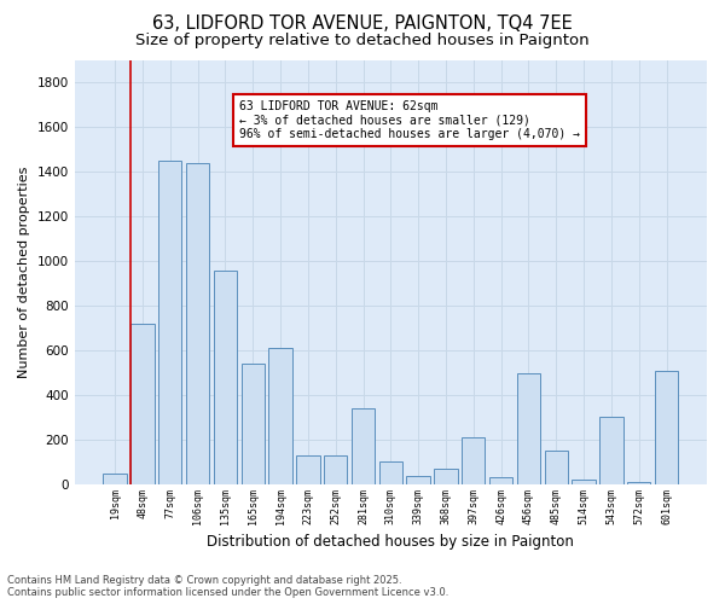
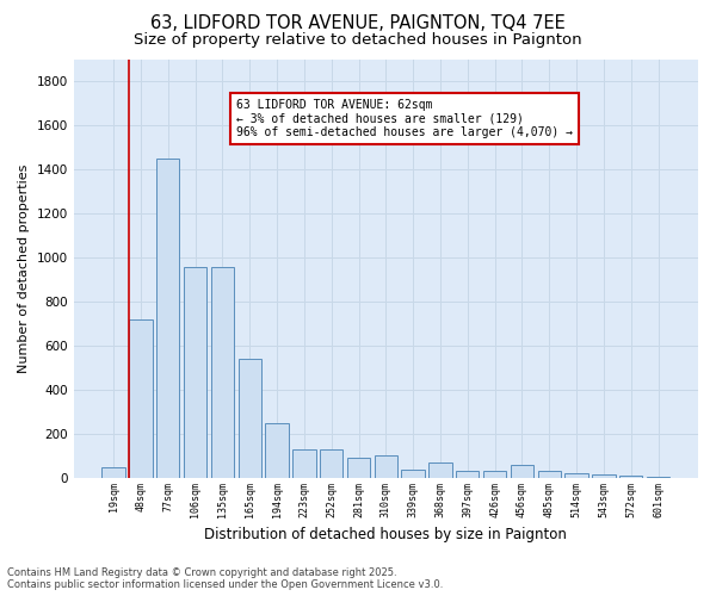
106sqm: 1440 -> 960
194sqm: 610 -> 250
281sqm: 340 -> 90
397sqm: 210 -> 30
456sqm: 500 -> 60
485sqm: 150 -> 30
543sqm: 300 -> 20
601sqm: 510 -> 0
